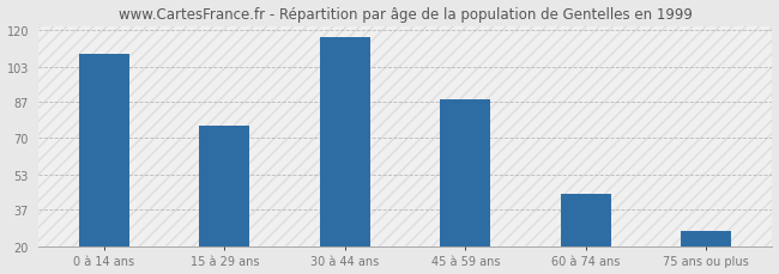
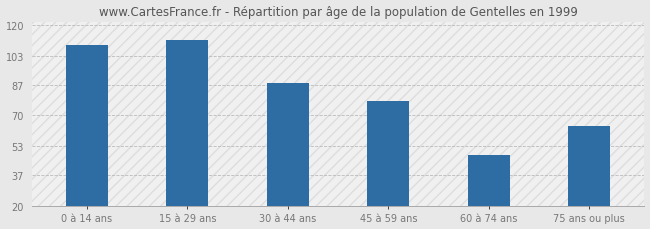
15 à 29 ans: 76 -> 112
30 à 44 ans: 117 -> 88
45 à 59 ans: 88 -> 78
60 à 74 ans: 44 -> 48
75 ans ou plus: 27 -> 64
